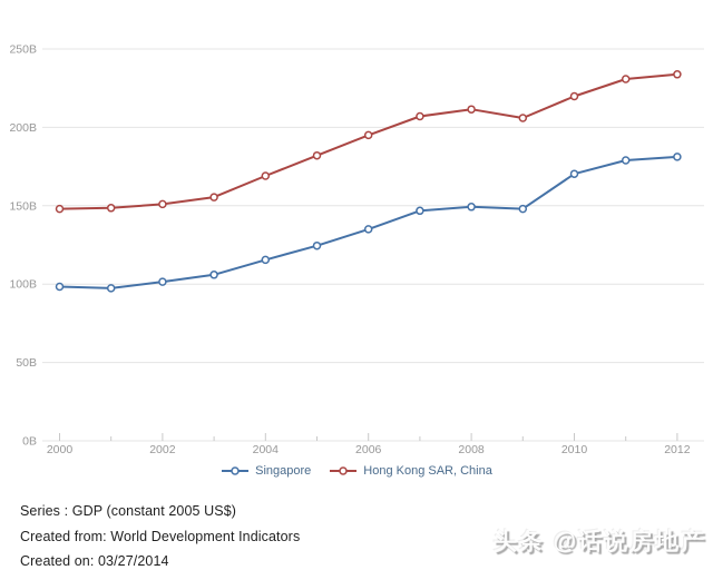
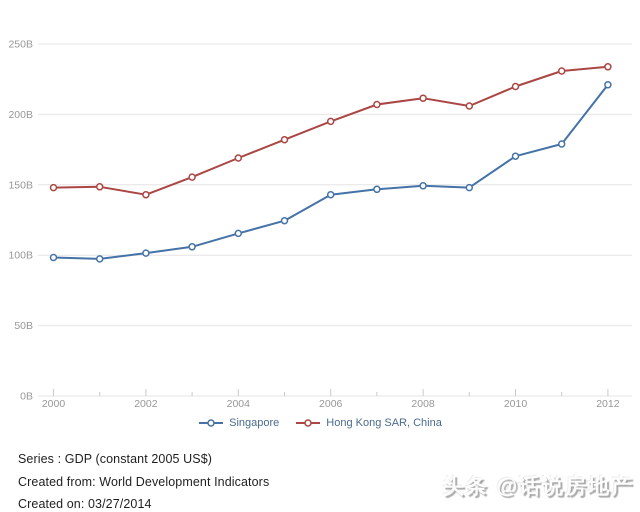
Hong Kong SAR, China/2002: 151B -> 143B
Singapore/2006: 135B -> 143B
Singapore/2012: 181B -> 221B
